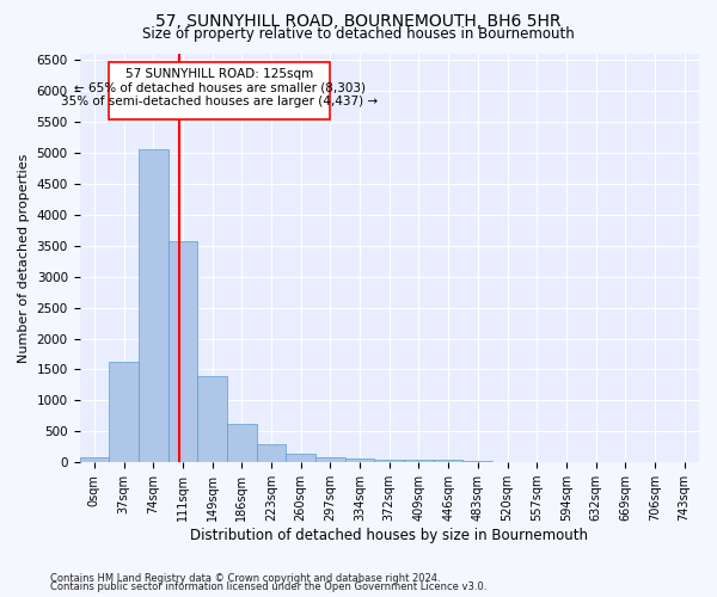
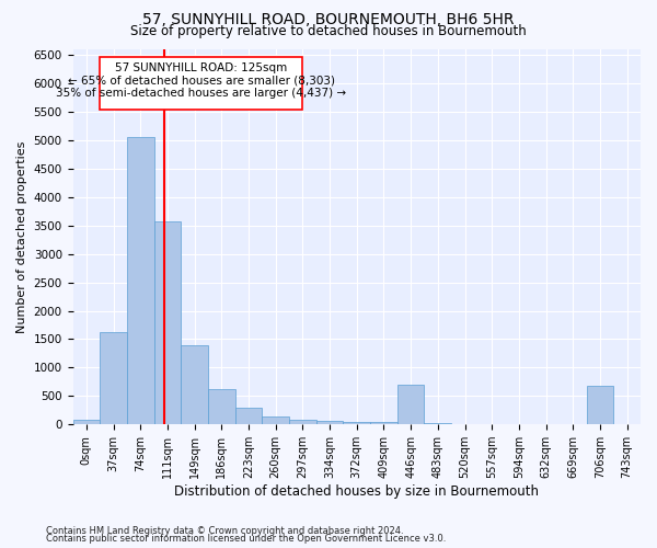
446sqm: 40 -> 700
706sqm: 0 -> 680
